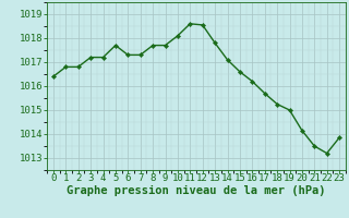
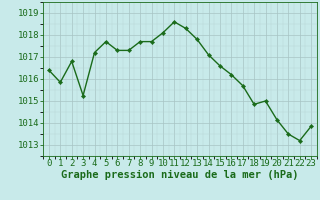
1: 1016.80 -> 1015.85
3: 1017.20 -> 1015.25
12: 1018.55 -> 1018.30
18: 1015.25 -> 1014.85
